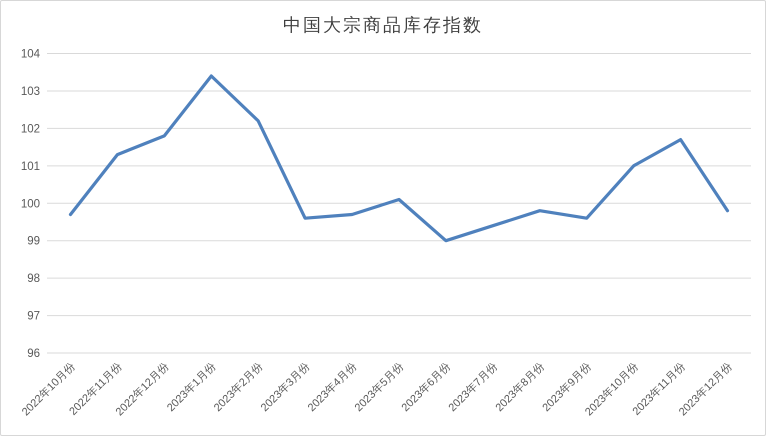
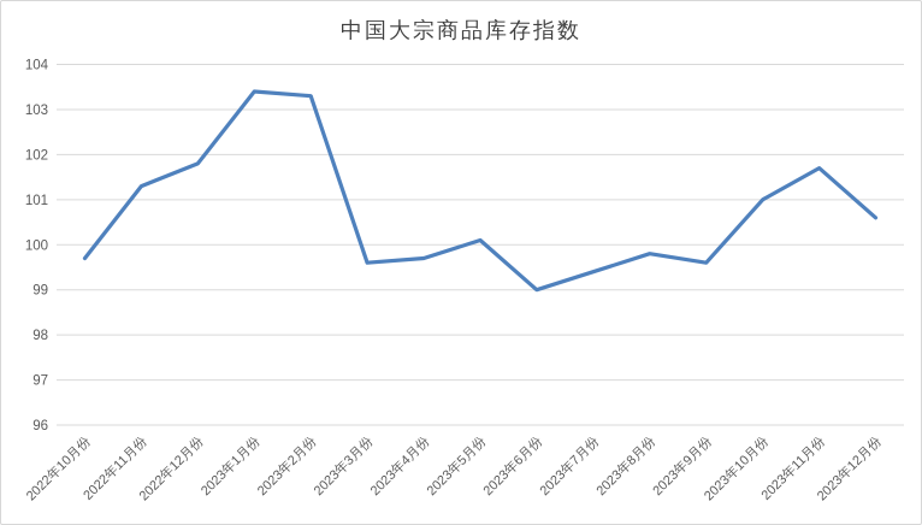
2023年2月份: 102.2 -> 103.3
2023年12月份: 99.8 -> 100.6
